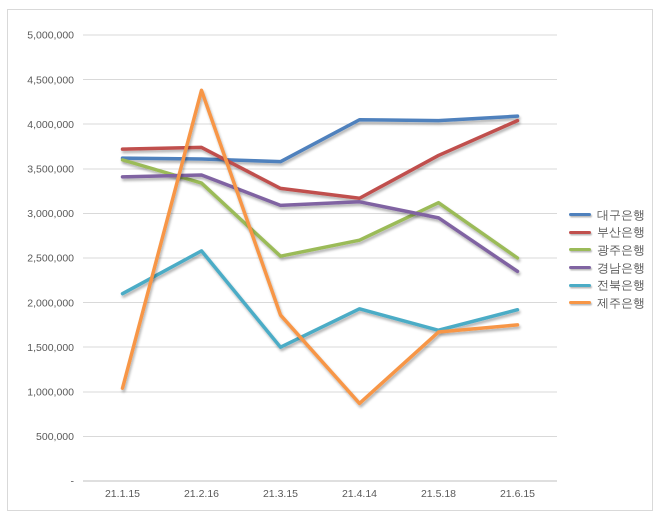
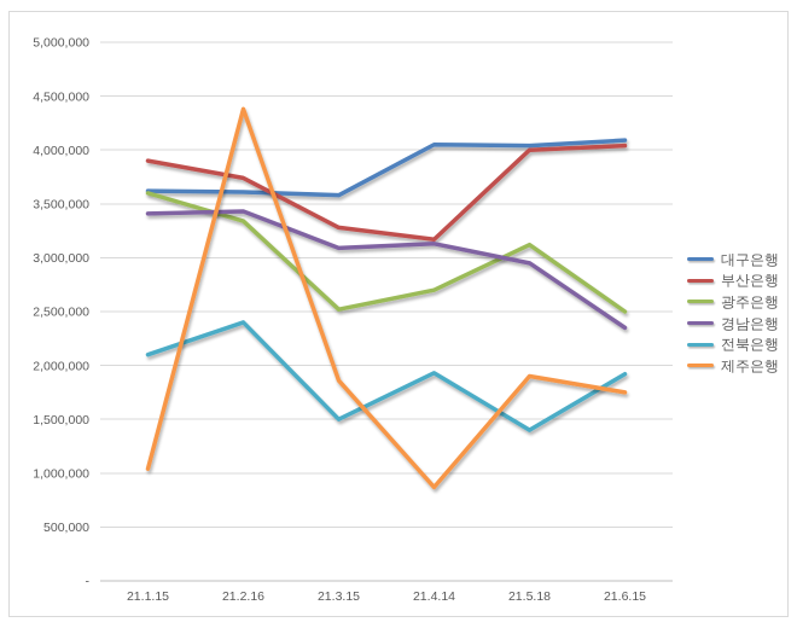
부산은행/21.1.15: 3700000 -> 3900000
전북은행/21.2.16: 2600000 -> 2400000
부산은행/21.5.18: 3600000 -> 4000000
전북은행/21.5.18: 1700000 -> 1400000
제주은행/21.5.18: 1700000 -> 1900000
